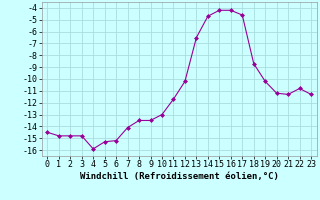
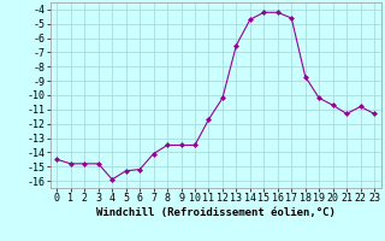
10: -13.0 -> -13.5
20: -11.2 -> -10.7
